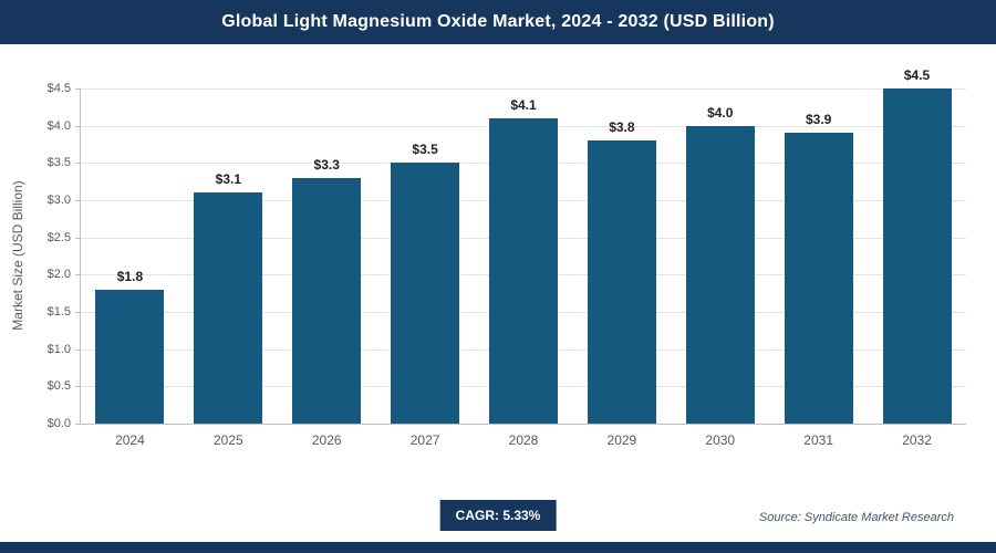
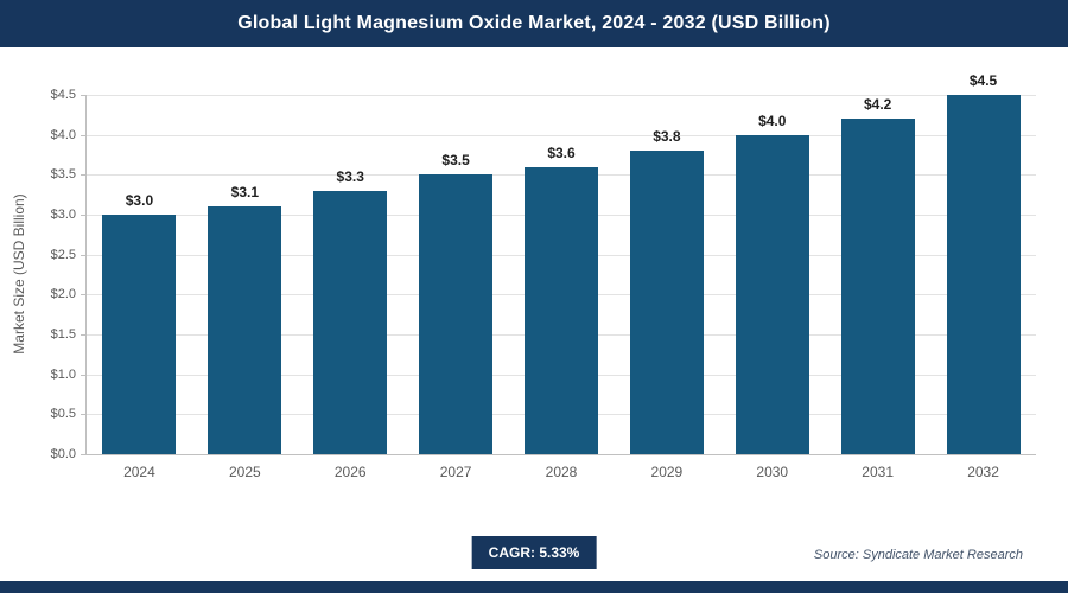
2024: $1.8 -> $3.0
2028: $4.1 -> $3.6
2031: $3.9 -> $4.2
